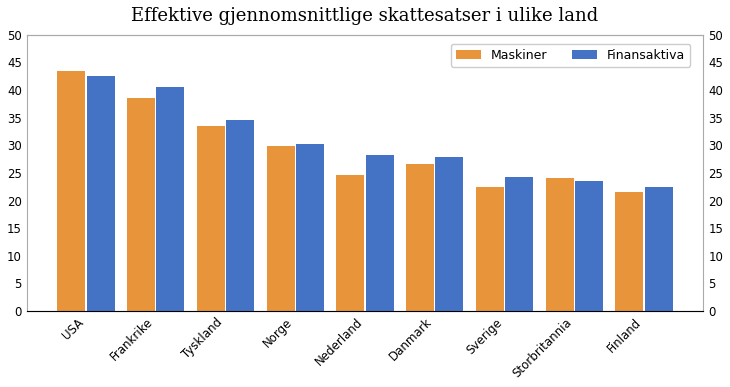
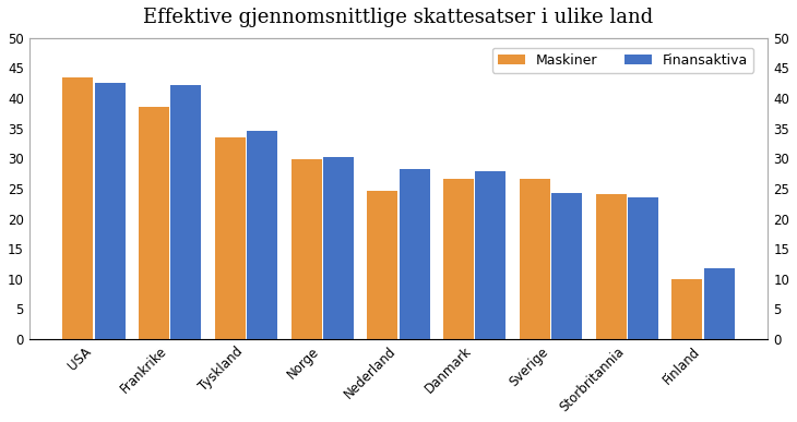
Finansaktiva/Frankrike: 40.5 -> 42.2
Maskiner/Sverige: 22.4 -> 26.6
Maskiner/Finland: 21.5 -> 10.0
Finansaktiva/Finland: 22.4 -> 11.8
